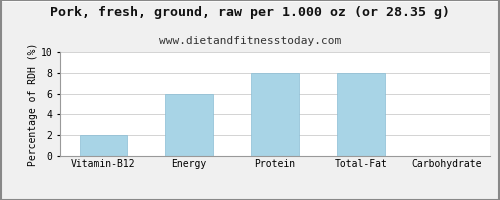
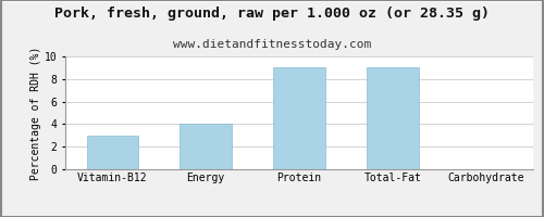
Vitamin-B12: 2 -> 3
Energy: 6 -> 4
Protein: 8 -> 9
Total-Fat: 8 -> 9
